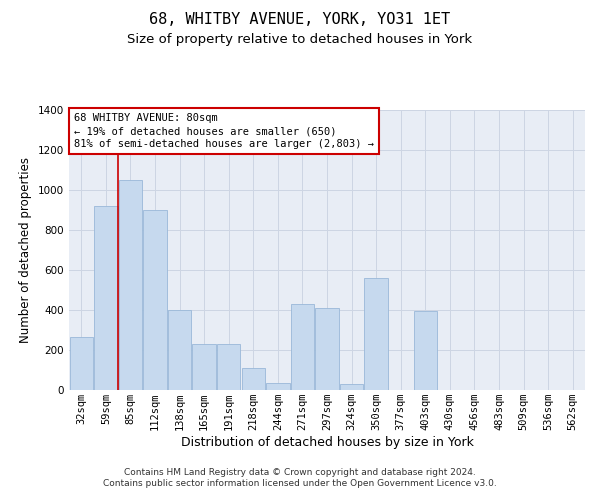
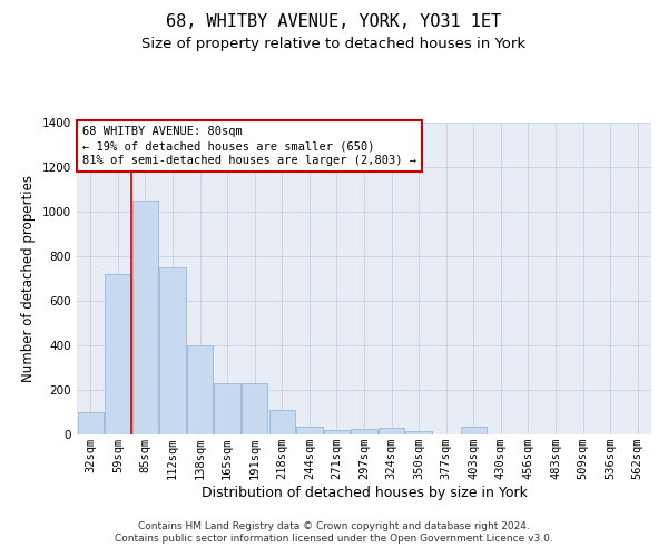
32sqm: 265 -> 100
59sqm: 920 -> 720
112sqm: 900 -> 750
271sqm: 430 -> 20
297sqm: 410 -> 25
350sqm: 560 -> 16
403sqm: 395 -> 35
